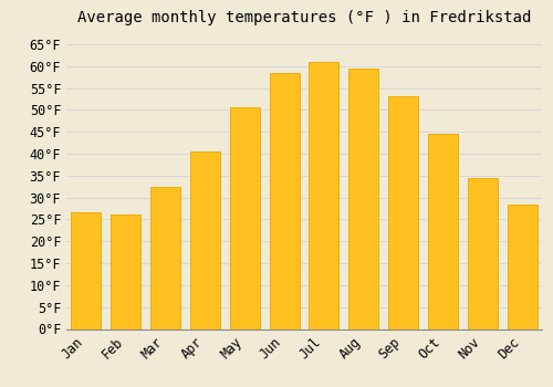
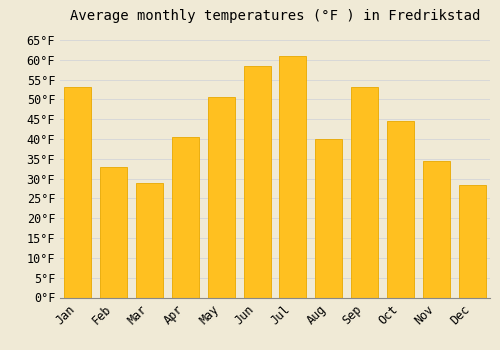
Jan: 26.5°F -> 53.0°F
Feb: 26.0°F -> 33.0°F
Mar: 32.5°F -> 29.0°F
Aug: 59.5°F -> 40.0°F
